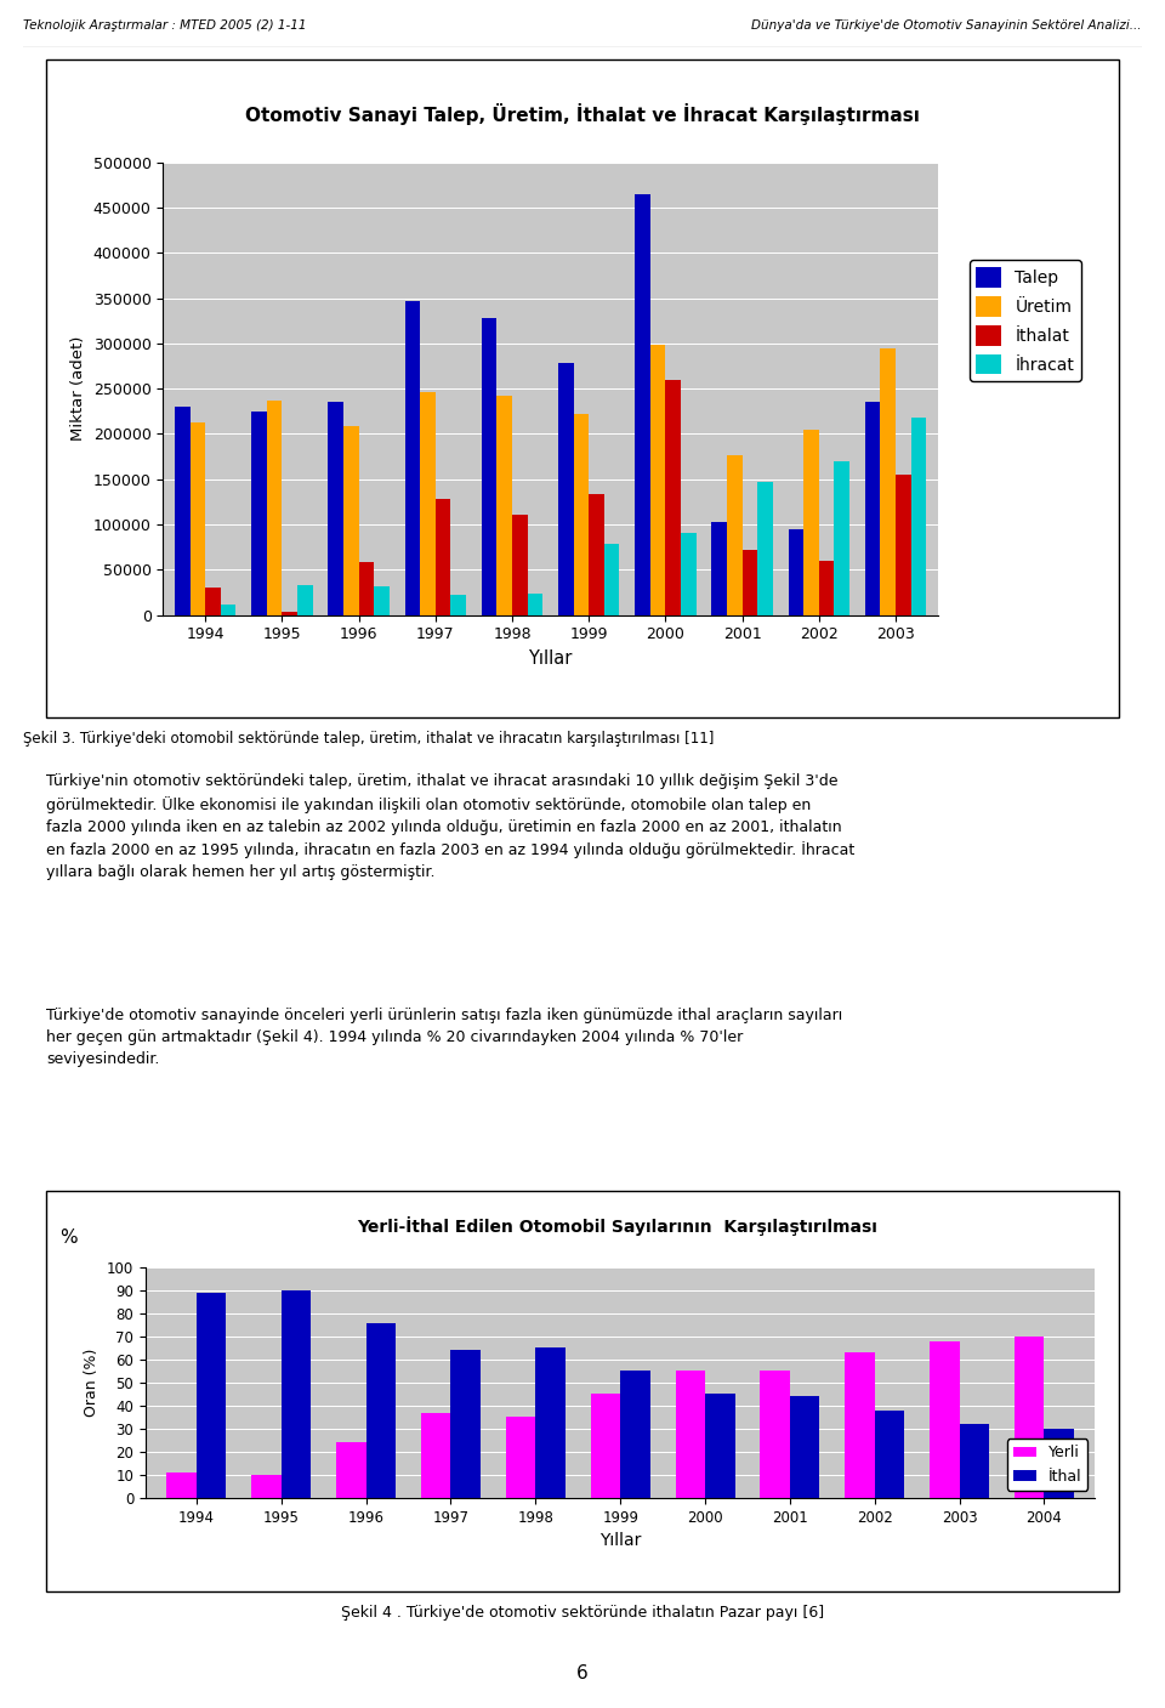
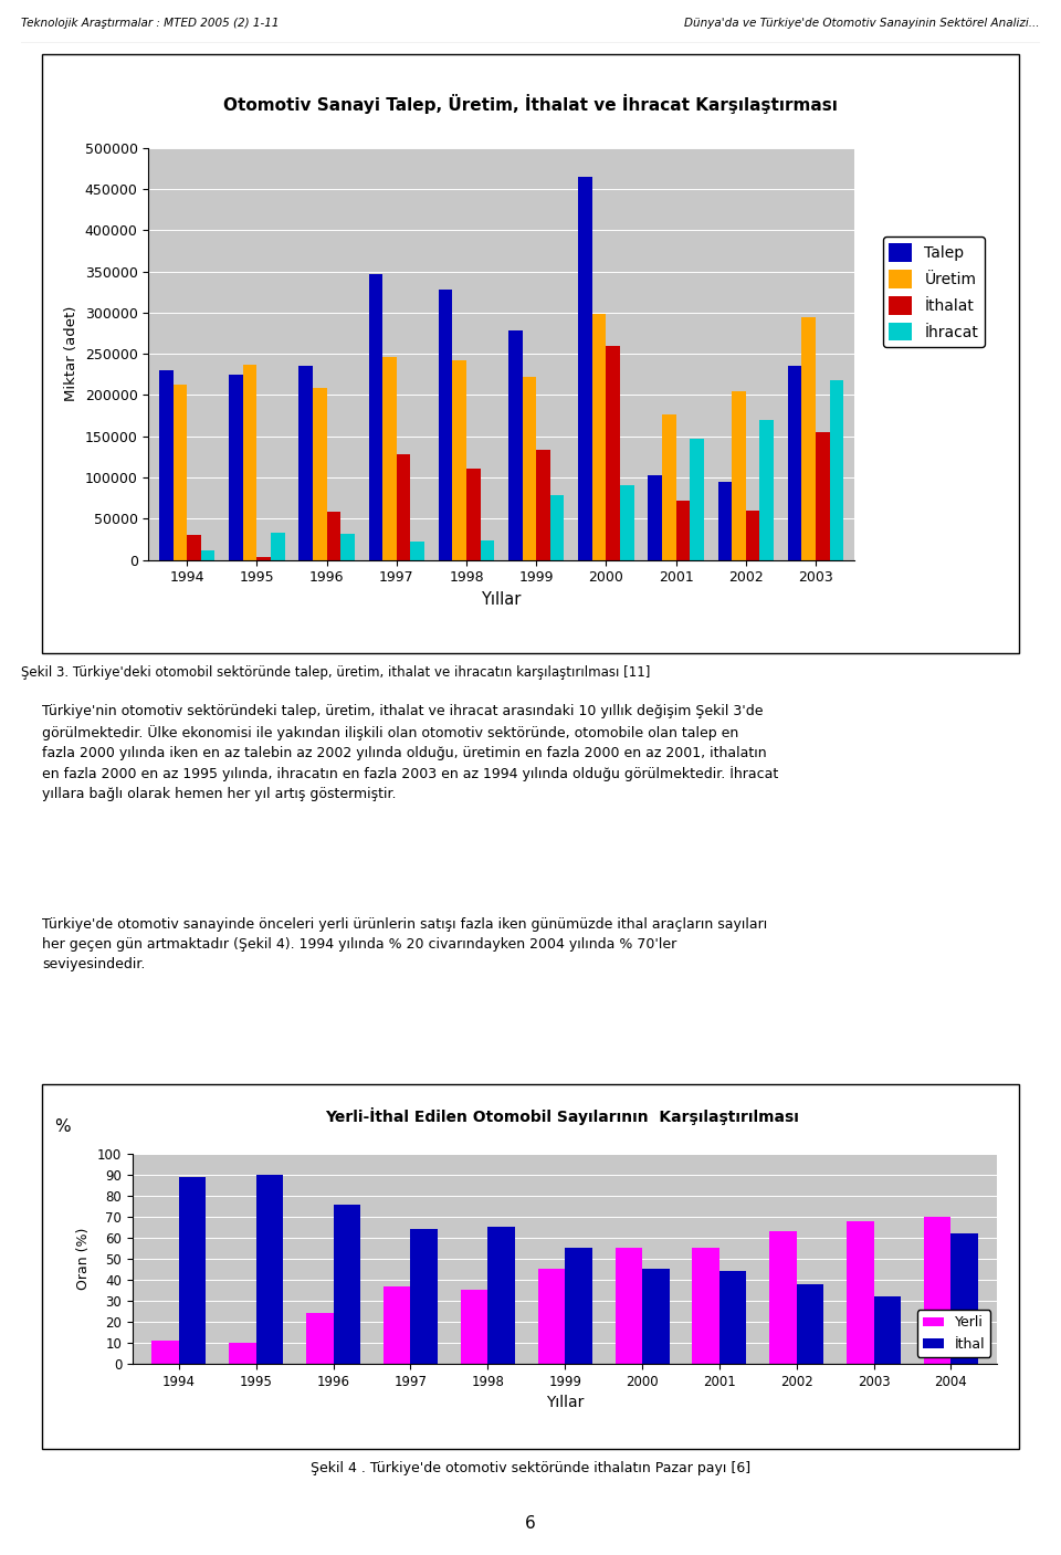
İthal/2004: 30 -> 62
